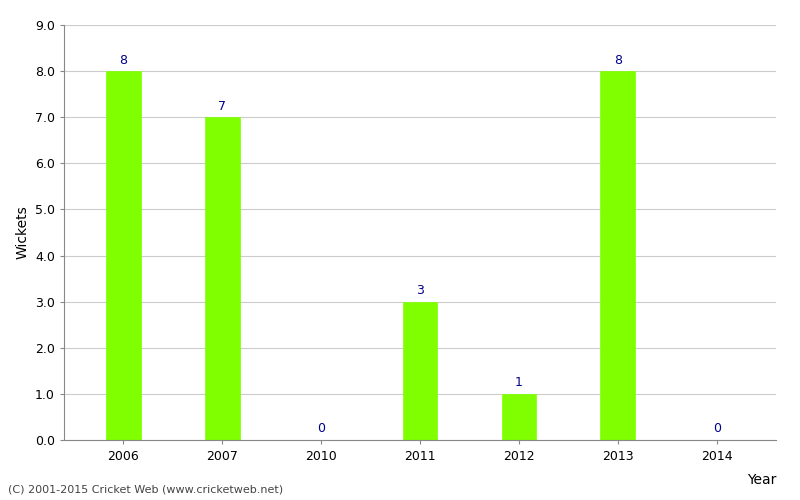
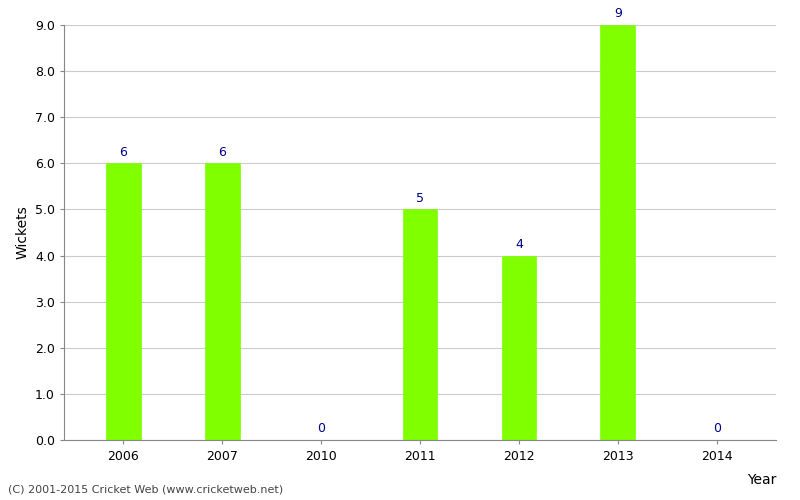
2006: 8 -> 6
2007: 7 -> 6
2011: 3 -> 5
2012: 1 -> 4
2013: 8 -> 9
